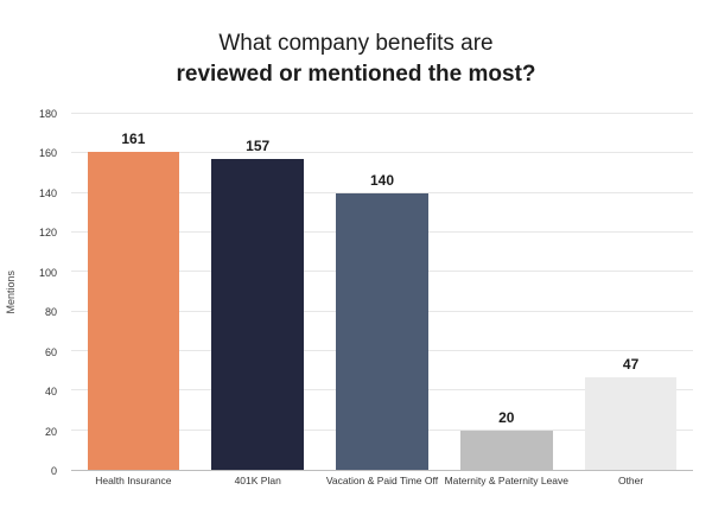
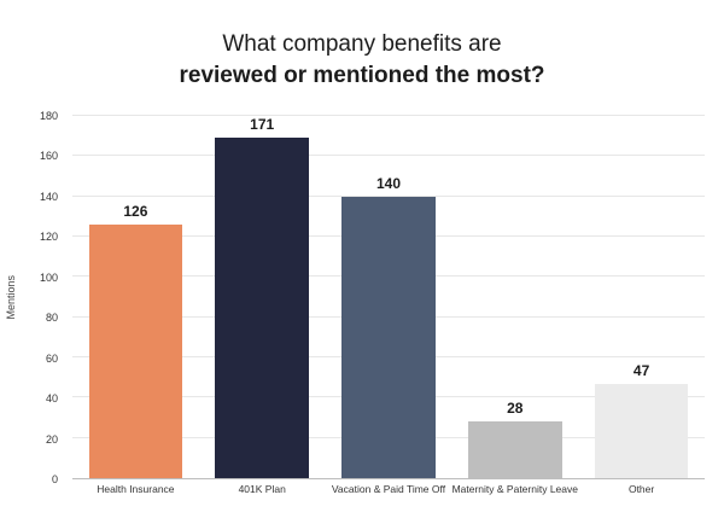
Health Insurance: 161 -> 126
401K Plan: 157 -> 171
Maternity & Paternity Leave: 20 -> 28
